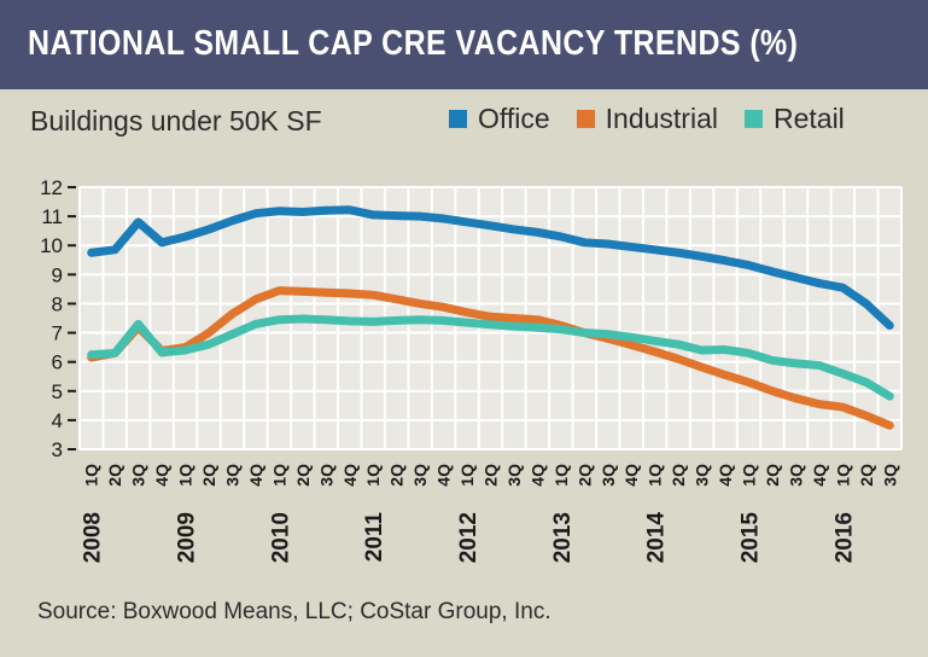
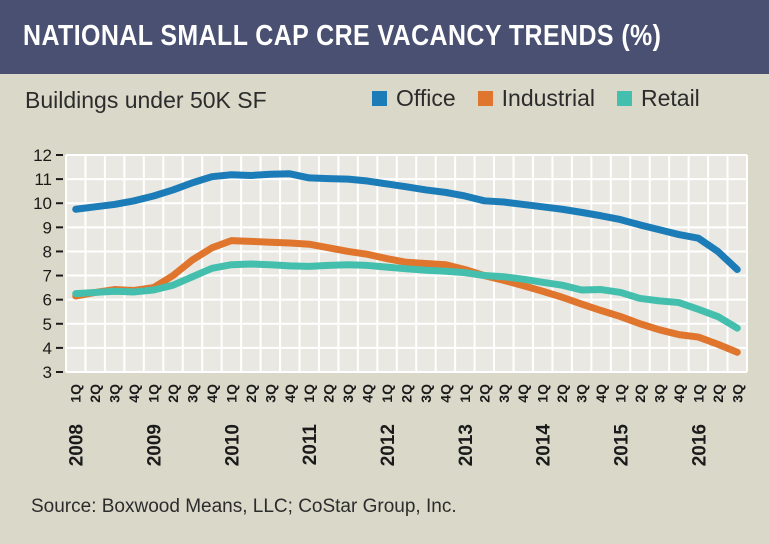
Office/3Q 2008: 10.8 -> 9.9
Industrial/3Q 2008: 7.2 -> 6.4
Retail/3Q 2008: 7.3 -> 6.3
